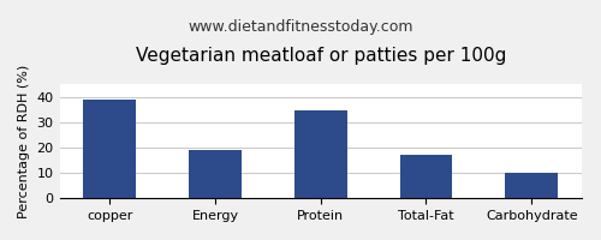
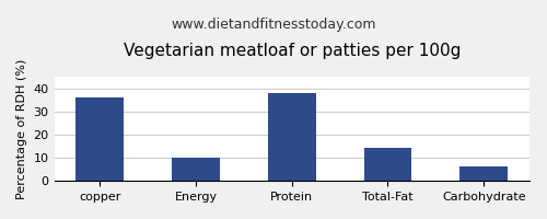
copper: 39.0 -> 36.0
Energy: 19.0 -> 10.0
Protein: 35.0 -> 38.0
Total-Fat: 17.0 -> 14.5
Carbohydrate: 10.0 -> 6.5
